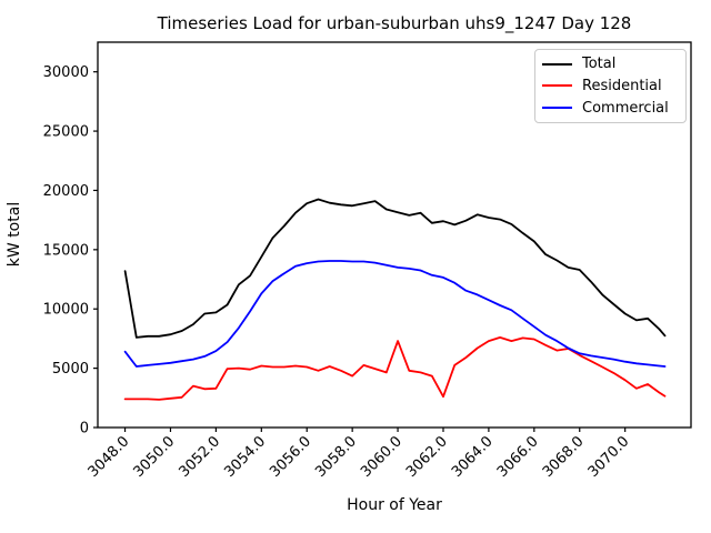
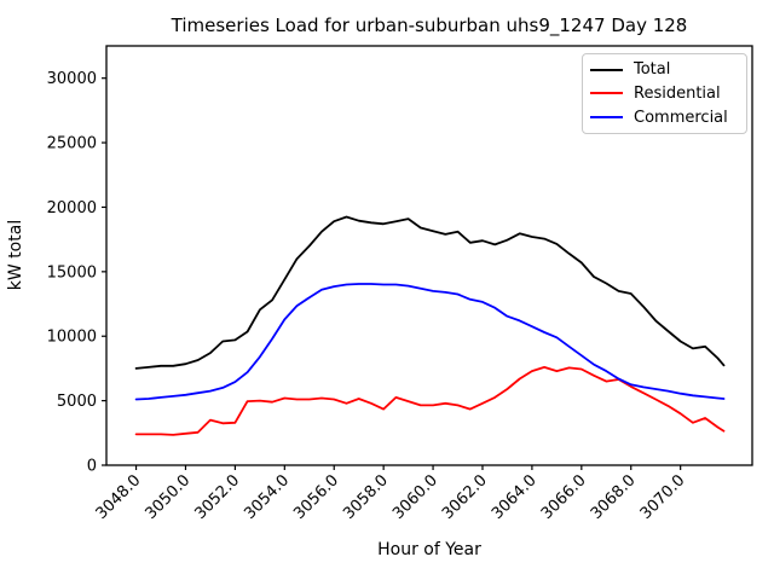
Total/3048.0: 13200 -> 7500
Commercial/3048.0: 6400 -> 5100
Residential/3060.0: 7300 -> 4600
Residential/3062.0: 2600 -> 4800
